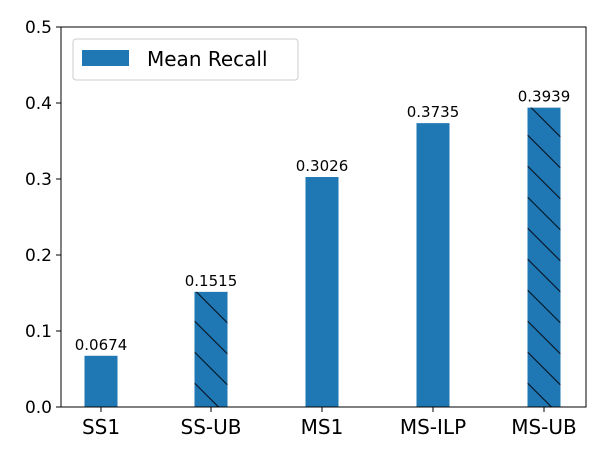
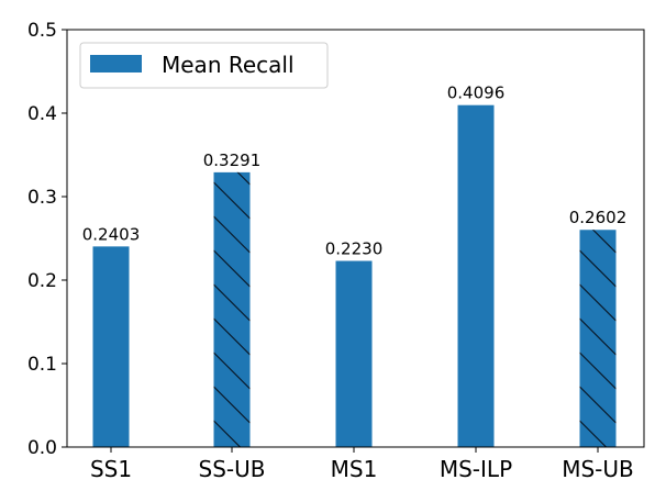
SS1: 0.0674 -> 0.2403
SS-UB: 0.1515 -> 0.3291
MS1: 0.3026 -> 0.2230
MS-ILP: 0.3735 -> 0.4096
MS-UB: 0.3939 -> 0.2602
